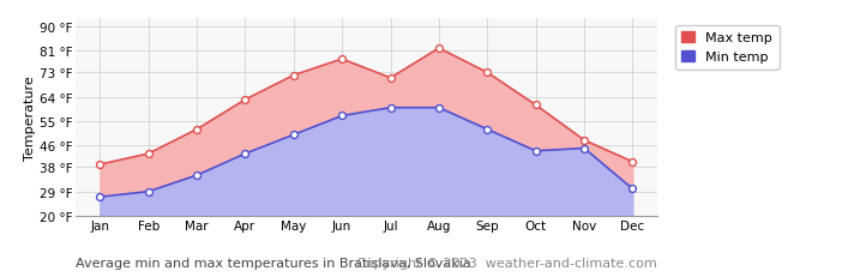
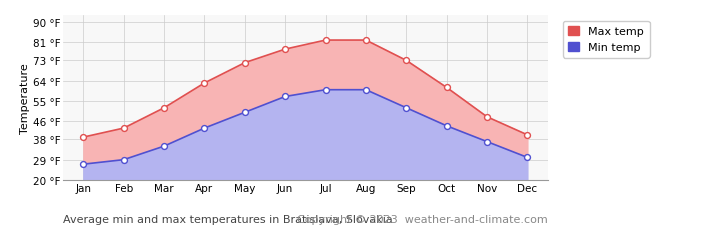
Max temp/Jul: 71 °F -> 82 °F
Min temp/Nov: 45 °F -> 37 °F
